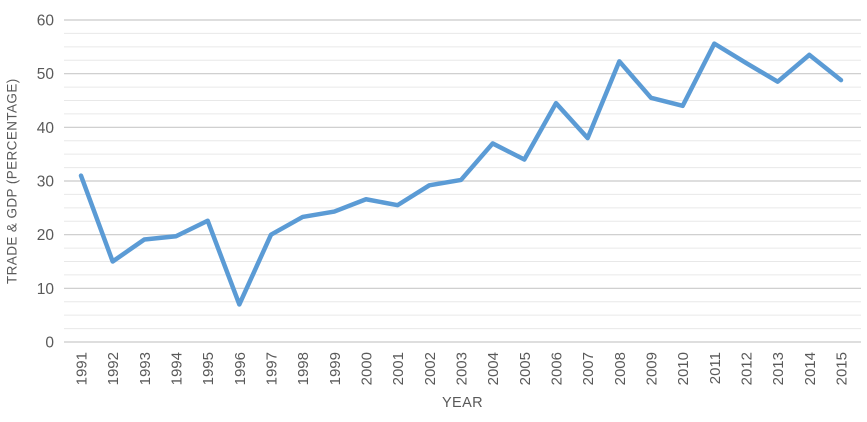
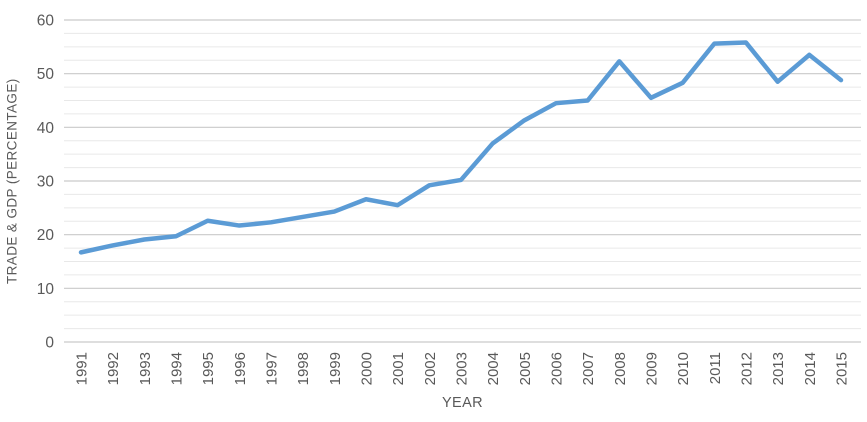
1991: 31 -> 17
1992: 15 -> 18
1996: 7 -> 22
1997: 20 -> 22
2005: 34 -> 41
2007: 38 -> 45
2010: 44 -> 48
2012: 52 -> 56
